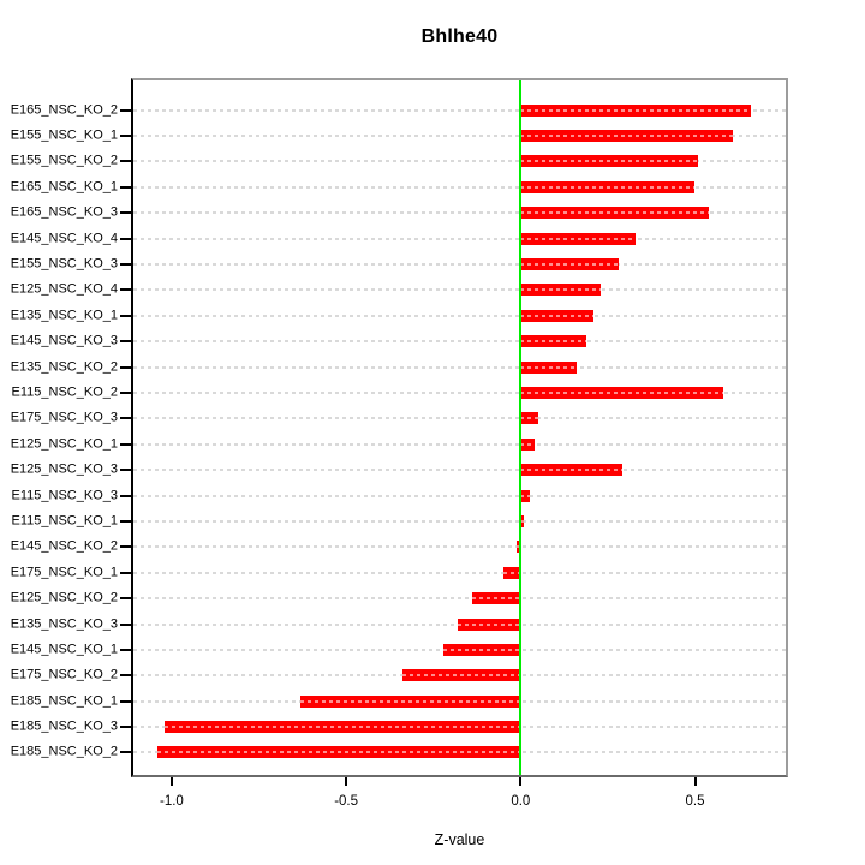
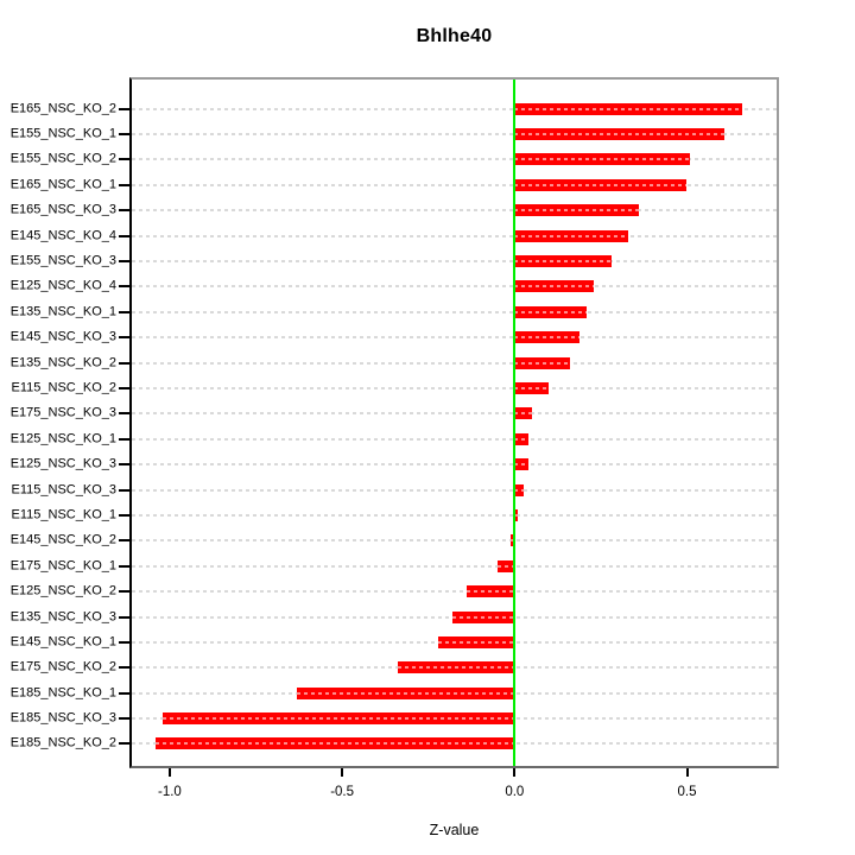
E165_NSC_KO_3: 0.54 -> 0.36
E115_NSC_KO_2: 0.58 -> 0.10
E125_NSC_KO_3: 0.29 -> 0.04
